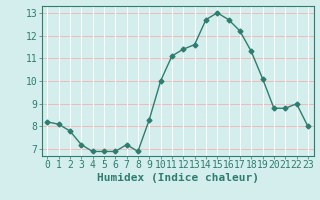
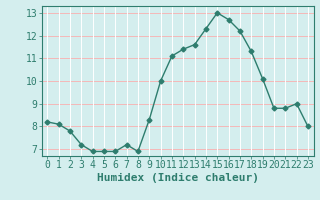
14: 12.7 -> 12.3
